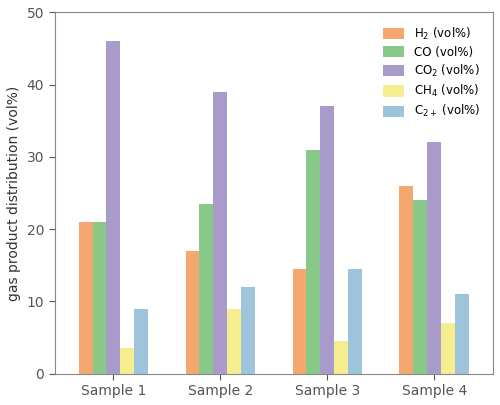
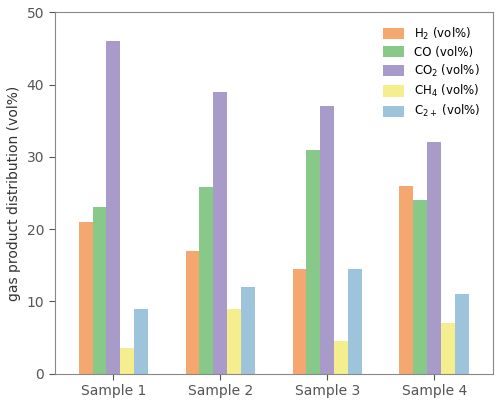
CO (vol%)/Sample 1: 21.0 -> 23.0
CO (vol%)/Sample 2: 23.5 -> 25.8
